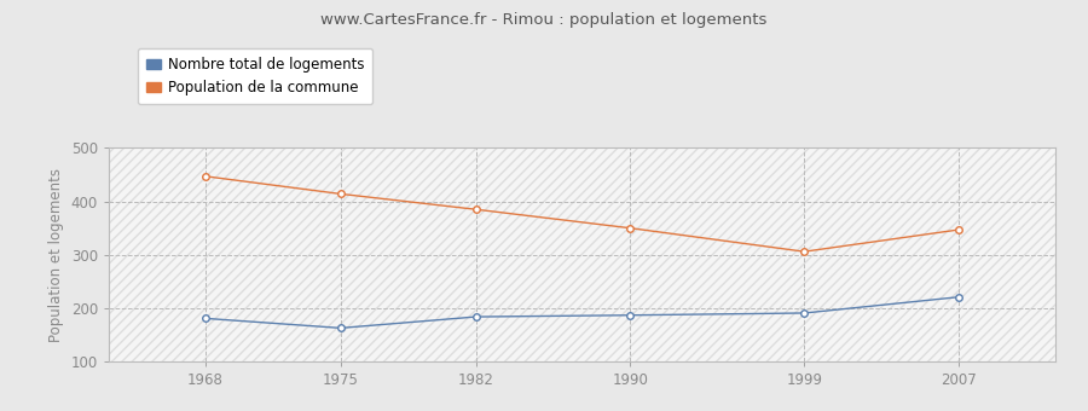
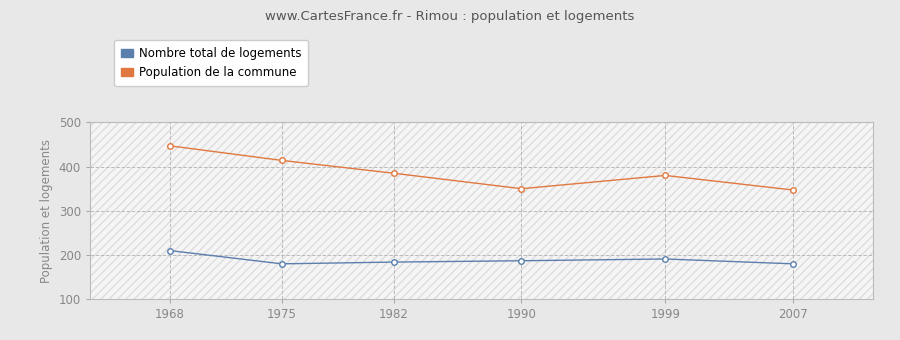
Nombre total de logements/1968: 181 -> 210
Nombre total de logements/1975: 163 -> 180
Population de la commune/1999: 306 -> 380
Nombre total de logements/2007: 221 -> 180
